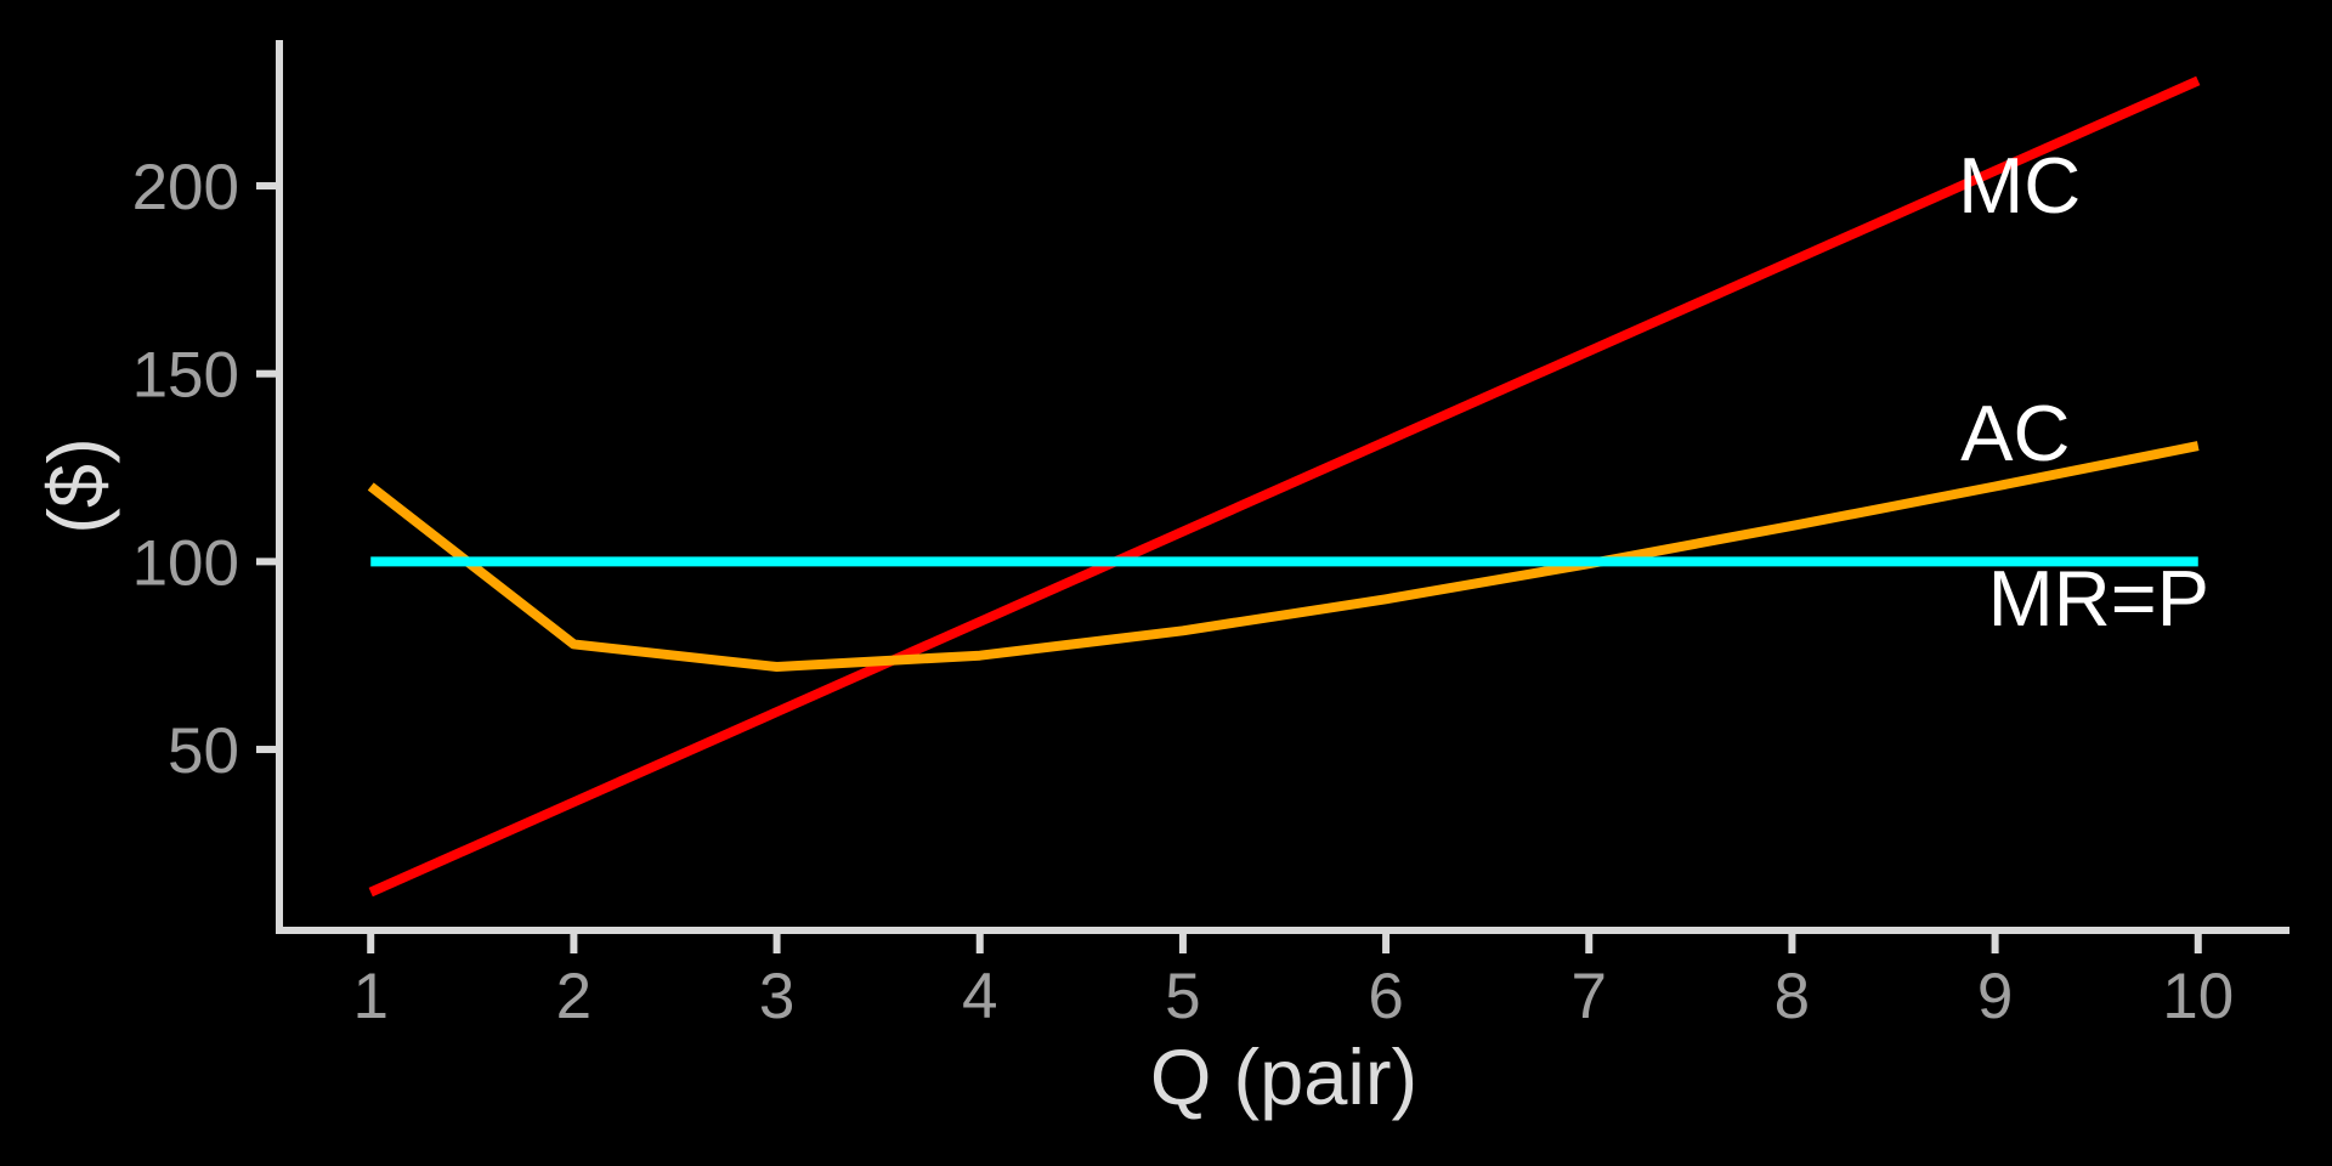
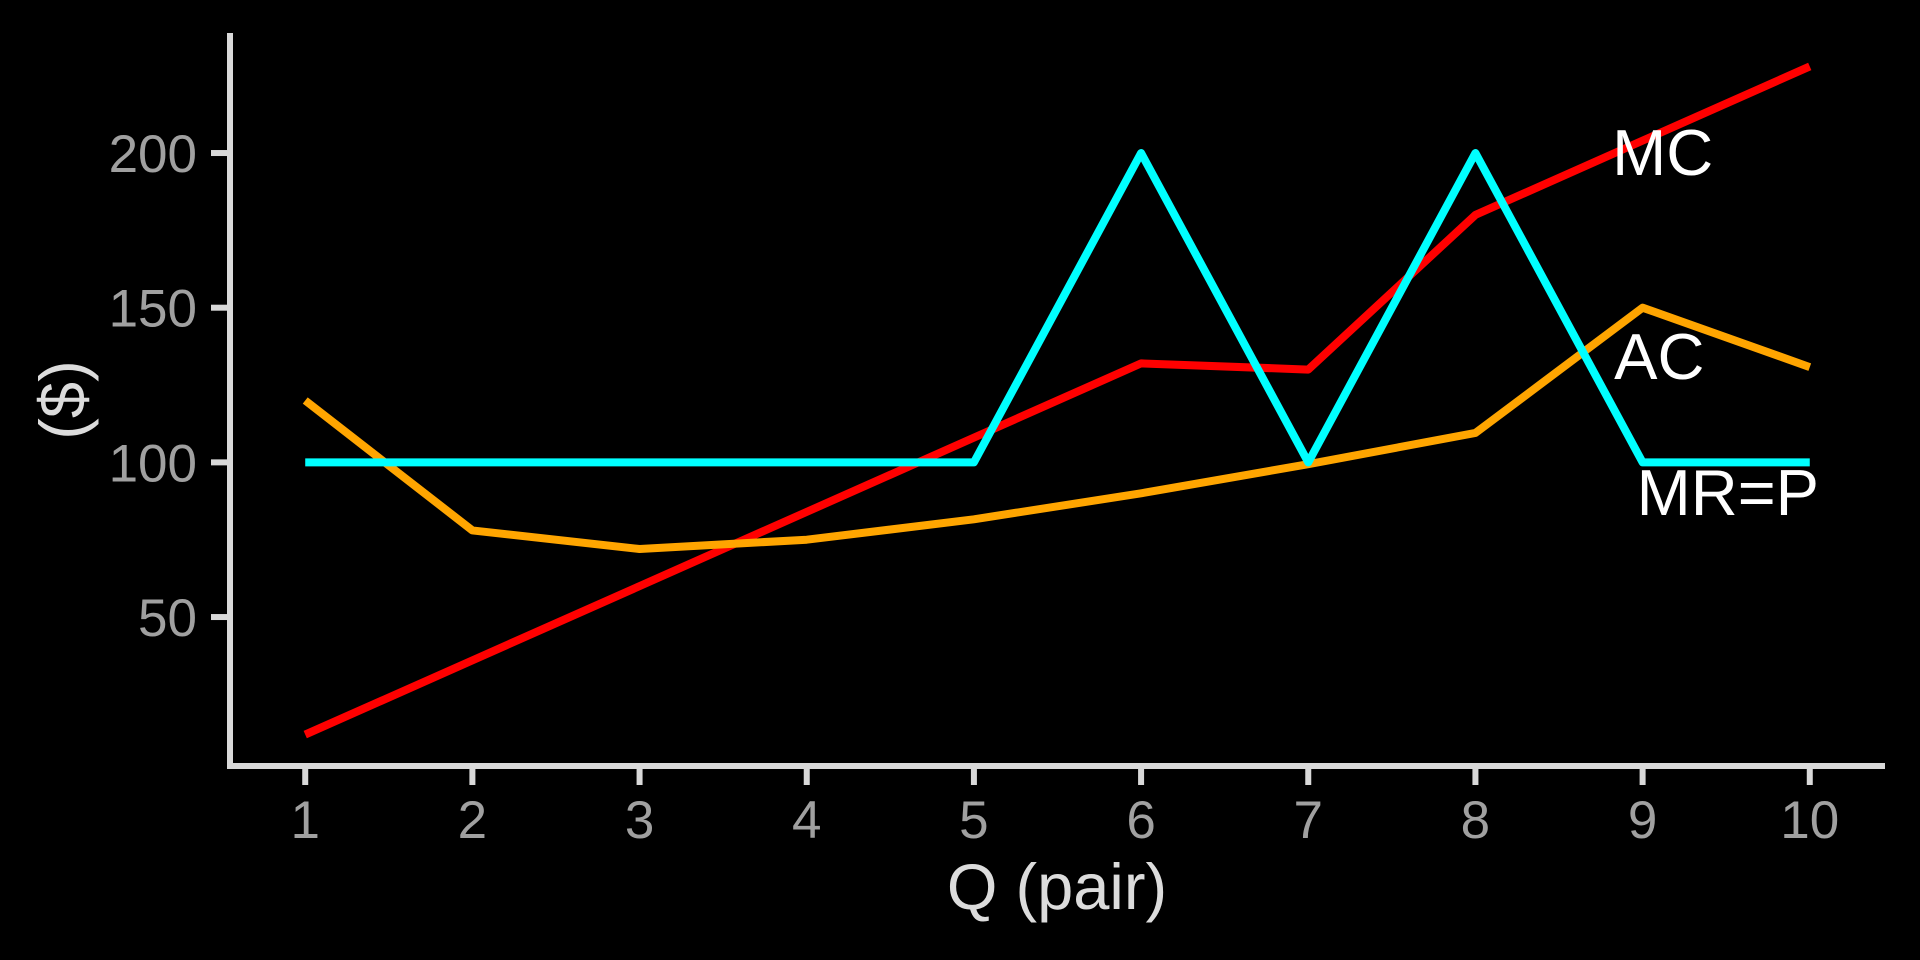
MR=P/6: 100 -> 200
MC/7: 156 -> 130
MR=P/8: 100 -> 200
AC/9: 120 -> 150
